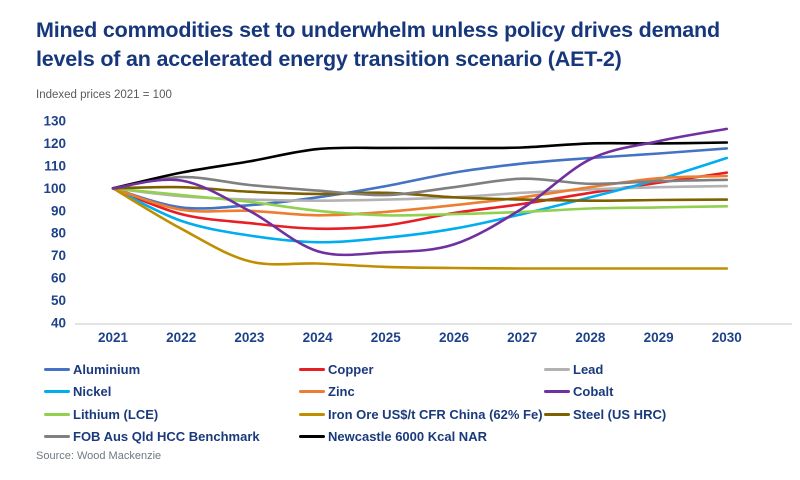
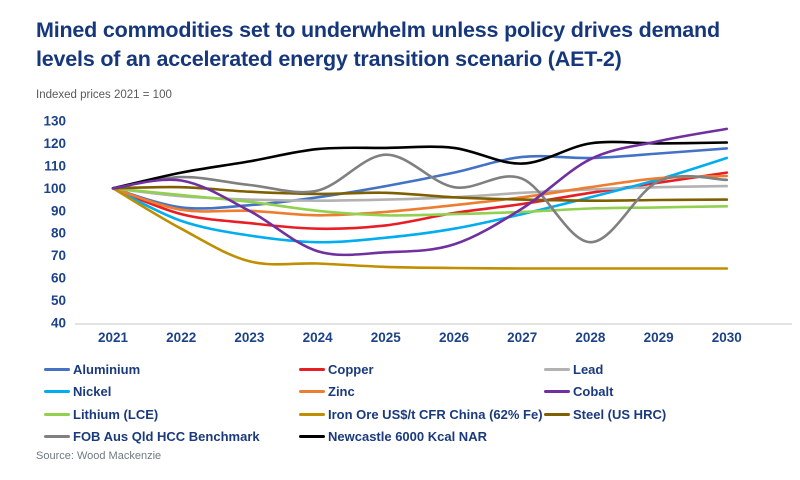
FOB Aus Qld HCC Benchmark/2025: 97 -> 115
Aluminium/2027: 111 -> 114
Newcastle 6000 Kcal NAR/2027: 118 -> 111
FOB Aus Qld HCC Benchmark/2028: 102 -> 76
